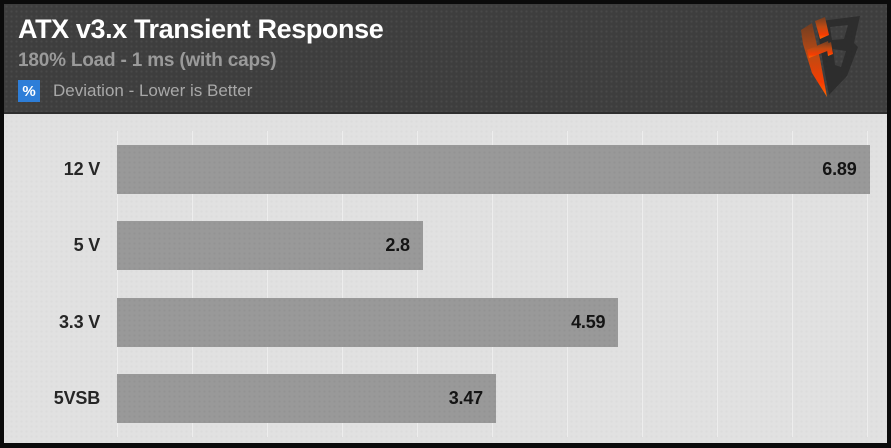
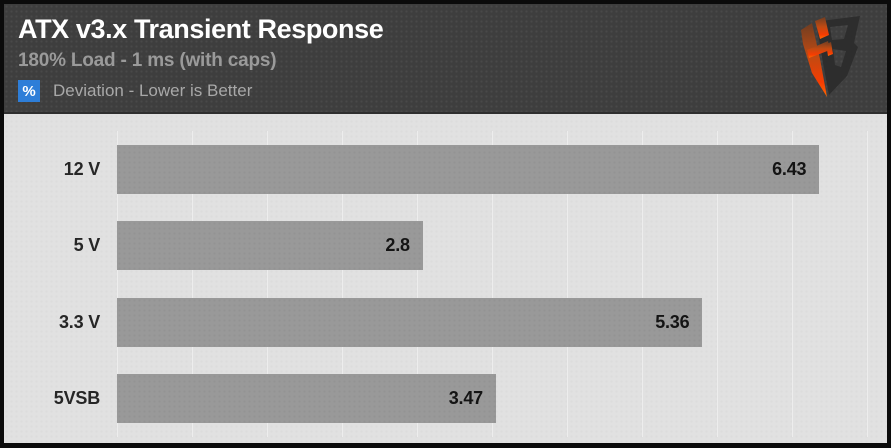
12 V: 6.89 -> 6.43
3.3 V: 4.59 -> 5.36
